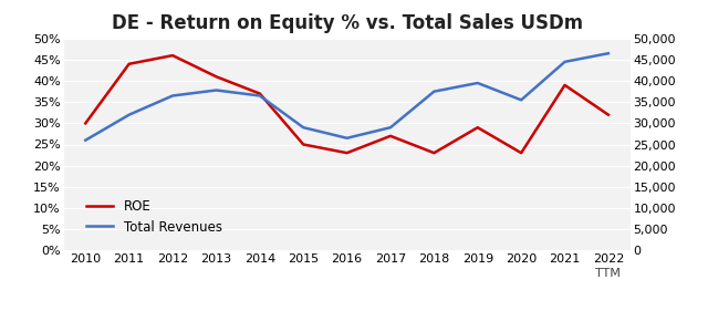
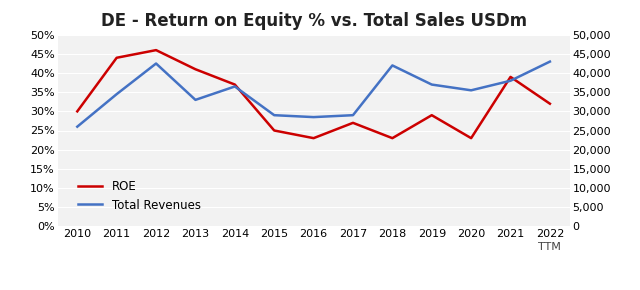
Total Revenues/2011: 32,000 -> 34,500
Total Revenues/2012: 36,500 -> 42,500
Total Revenues/2013: 37,800 -> 33,000
Total Revenues/2016: 26,500 -> 28,500
Total Revenues/2018: 37,500 -> 42,000
Total Revenues/2019: 39,500 -> 37,000
Total Revenues/2021: 44,500 -> 38,000
Total Revenues/2022: 46,500 -> 43,000
